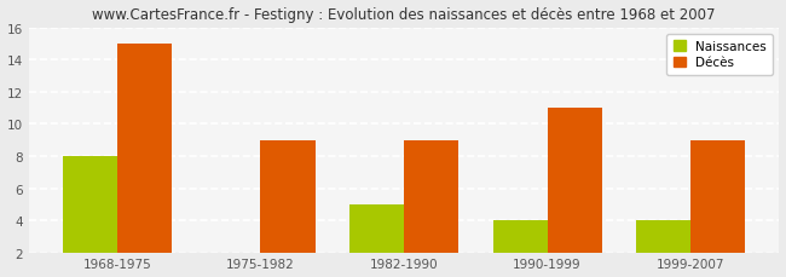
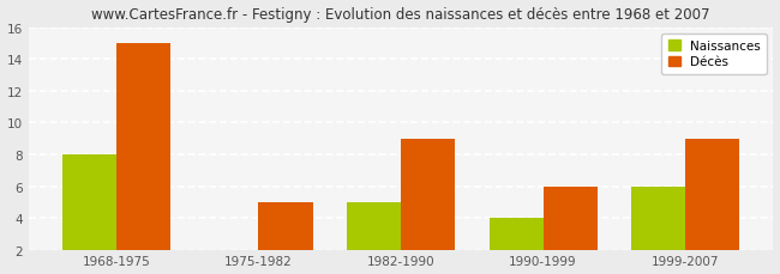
Décès/1975-1982: 9 -> 5
Décès/1990-1999: 11 -> 6
Naissances/1999-2007: 4 -> 6
